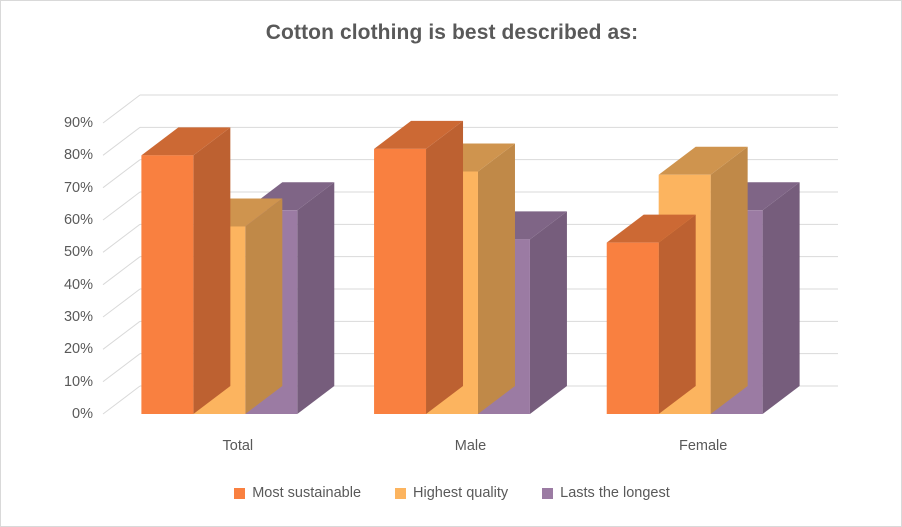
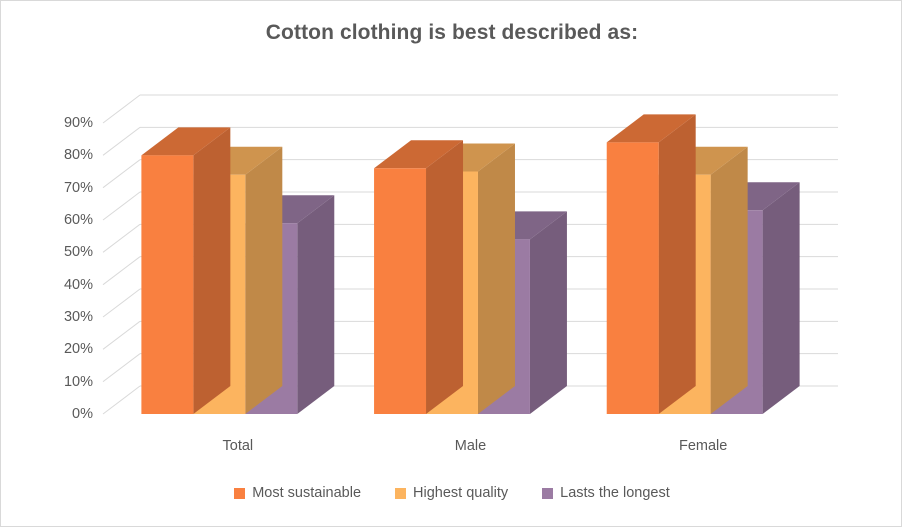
Highest quality/Total: 58% -> 74%
Lasts the longest/Total: 63% -> 59%
Most sustainable/Male: 82% -> 76%
Most sustainable/Female: 53% -> 84%
